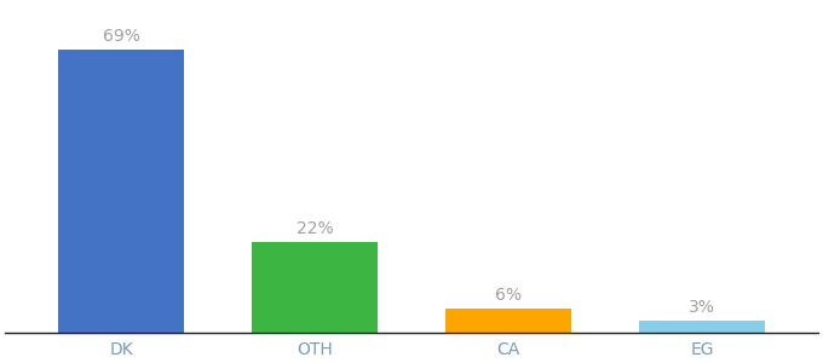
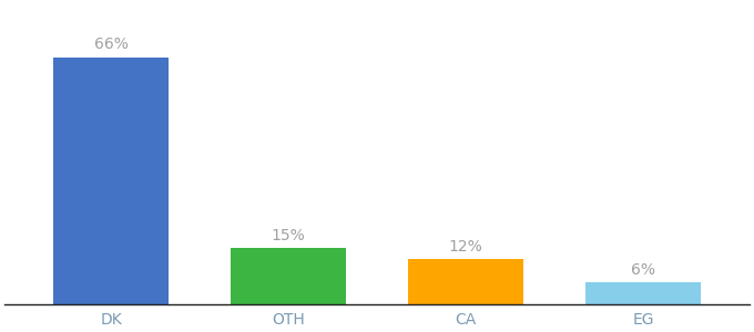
DK: 69% -> 66%
OTH: 22% -> 15%
CA: 6% -> 12%
EG: 3% -> 6%
